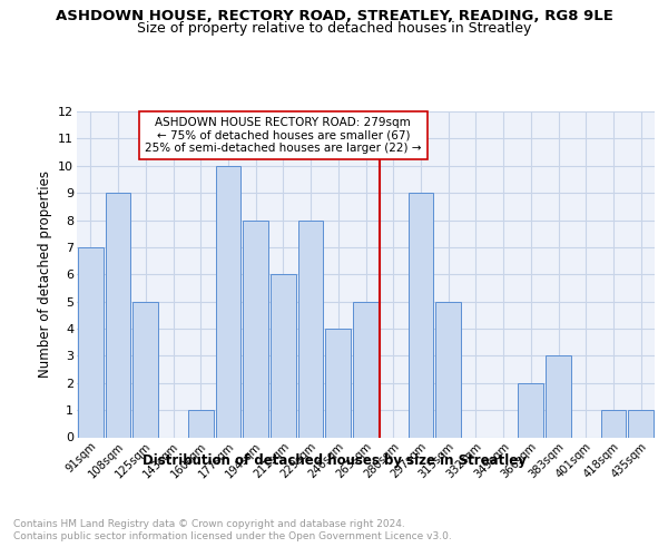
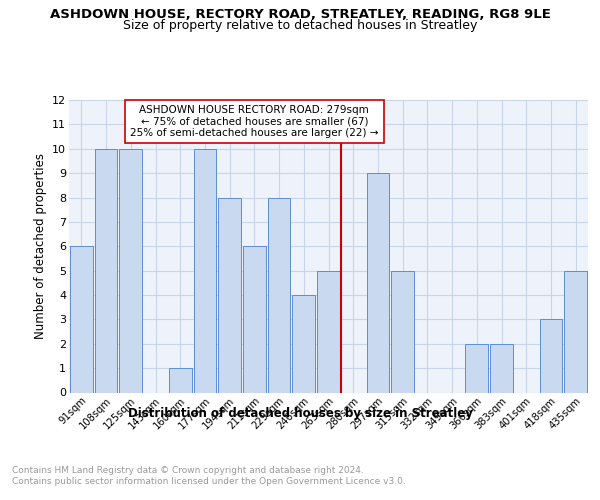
91sqm: 7 -> 6
108sqm: 9 -> 10
125sqm: 5 -> 10
383sqm: 3 -> 2
418sqm: 1 -> 3
435sqm: 1 -> 5
